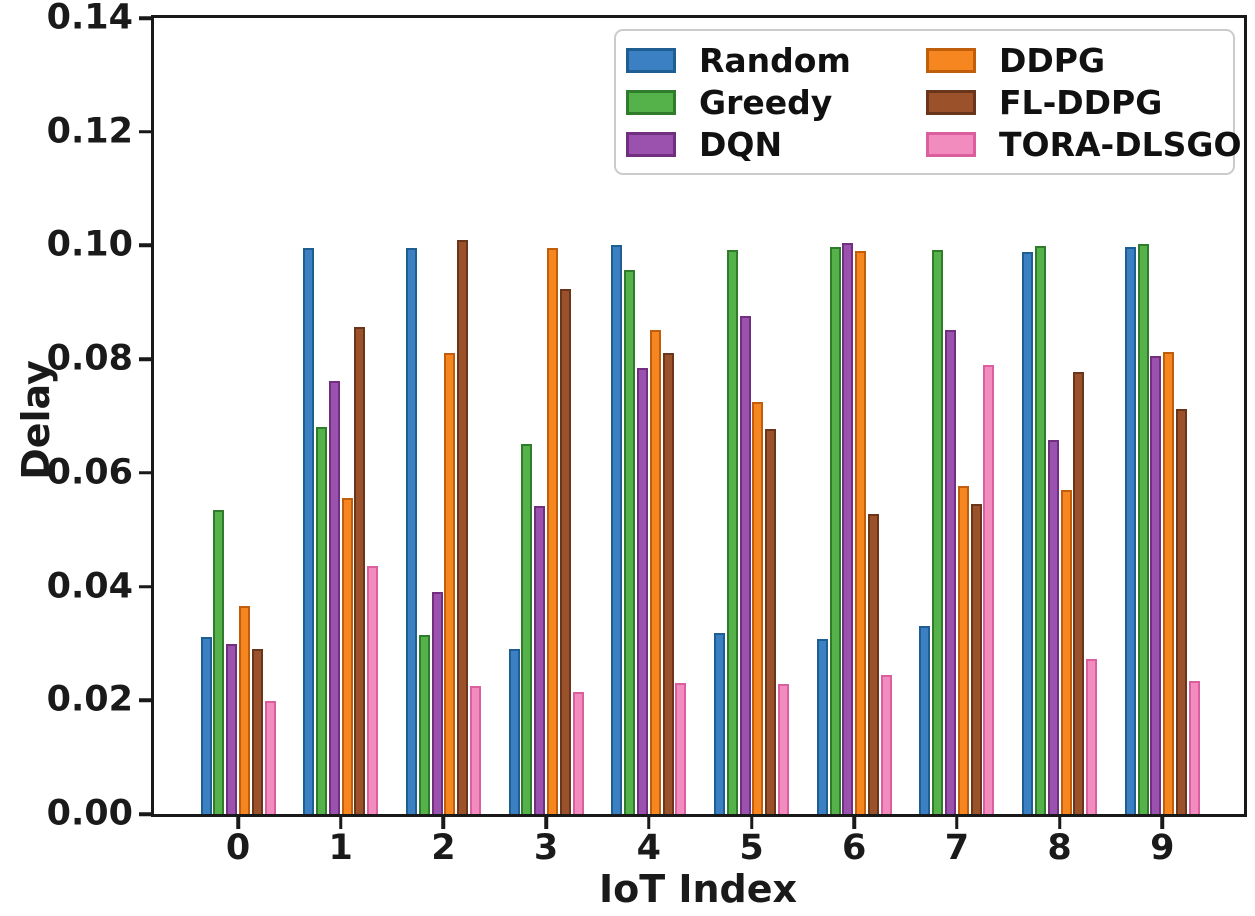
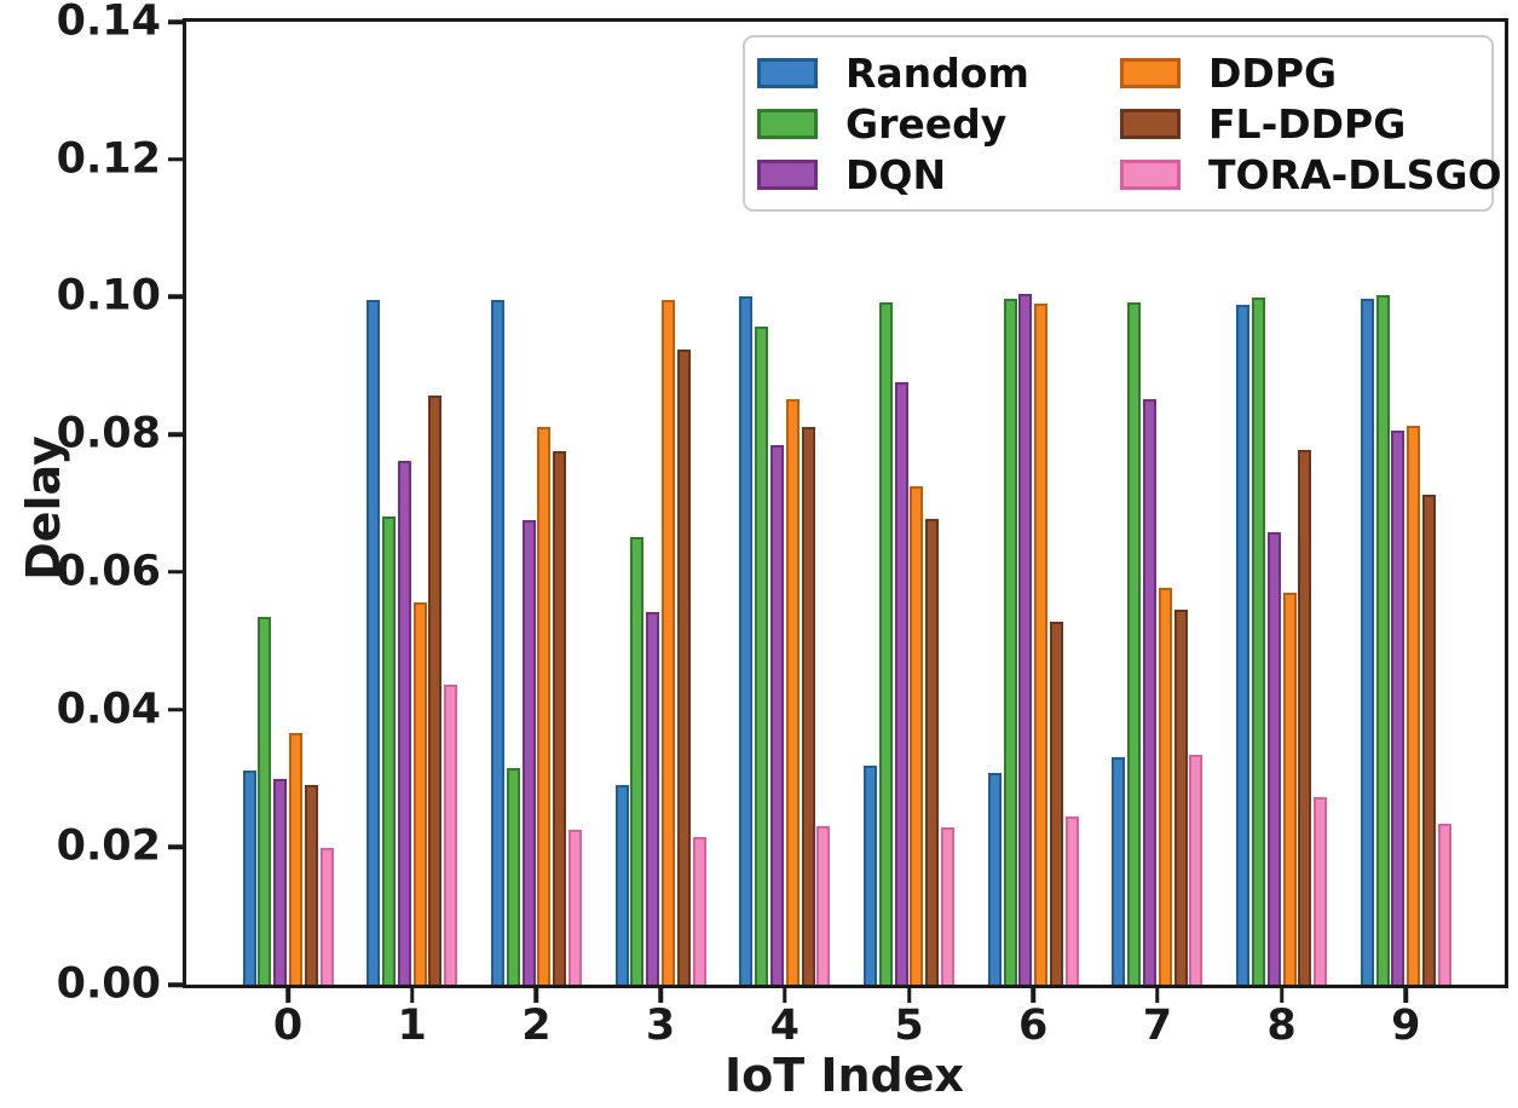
DQN/2: 0.039 -> 0.068
FL-DDPG/2: 0.101 -> 0.078
TORA-DLSGO/7: 0.079 -> 0.033
